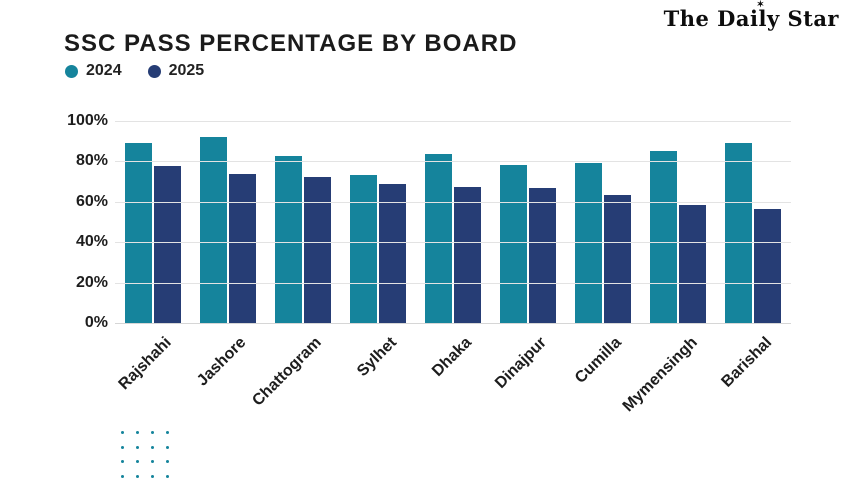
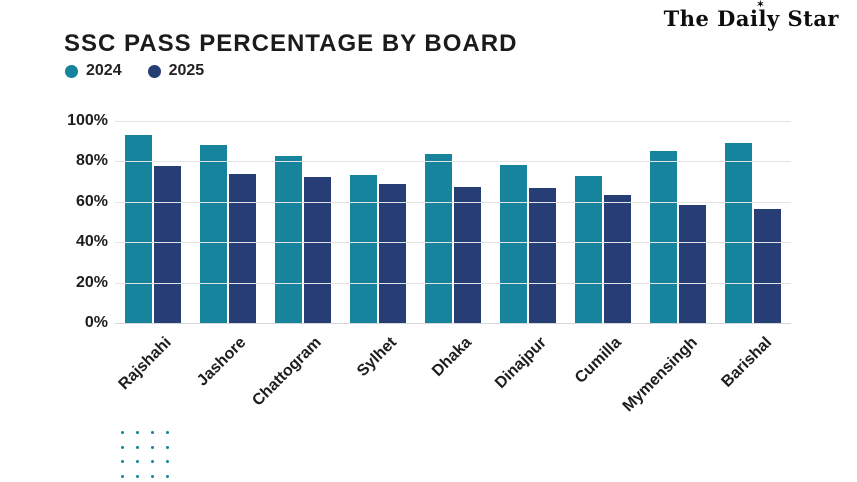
2024/Rajshahi: 89% -> 93%
2024/Jashore: 92% -> 88%
2024/Cumilla: 79% -> 73%
